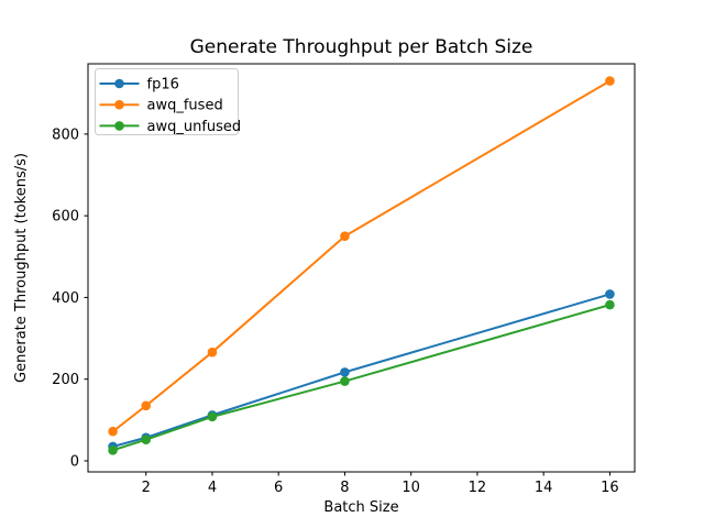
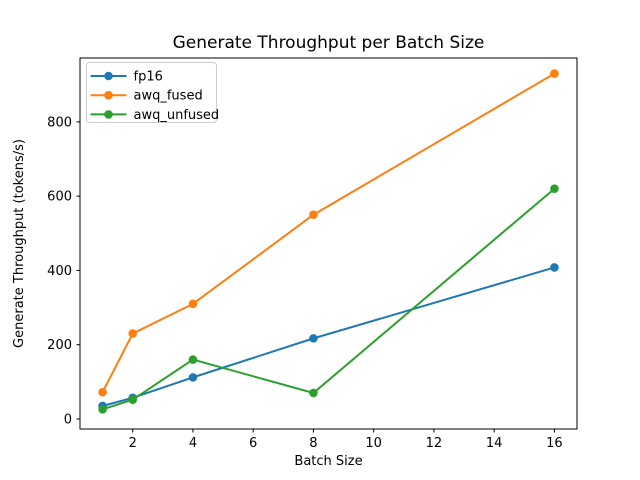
awq_fused/2: 140 -> 230
awq_fused/4: 270 -> 310
awq_unfused/4: 110 -> 160
awq_unfused/8: 200 -> 70
awq_unfused/16: 380 -> 620
